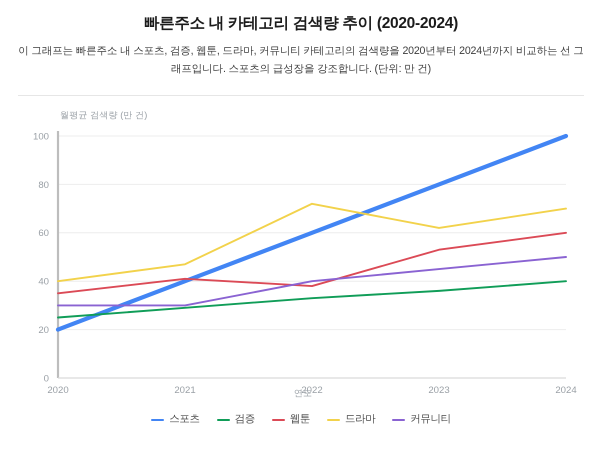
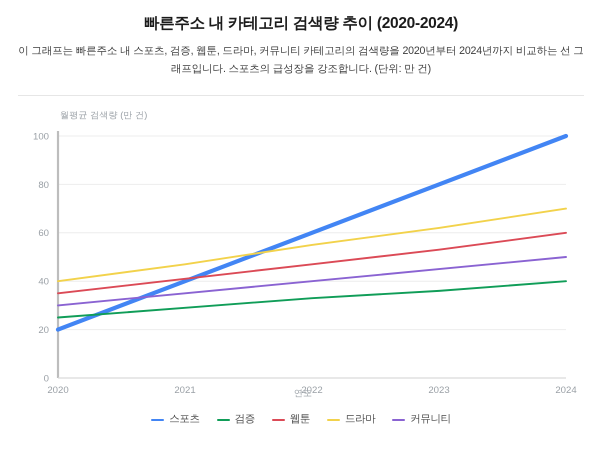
커뮤니티/2021: 30 -> 35
웹툰/2022: 38 -> 47
드라마/2022: 72 -> 55
